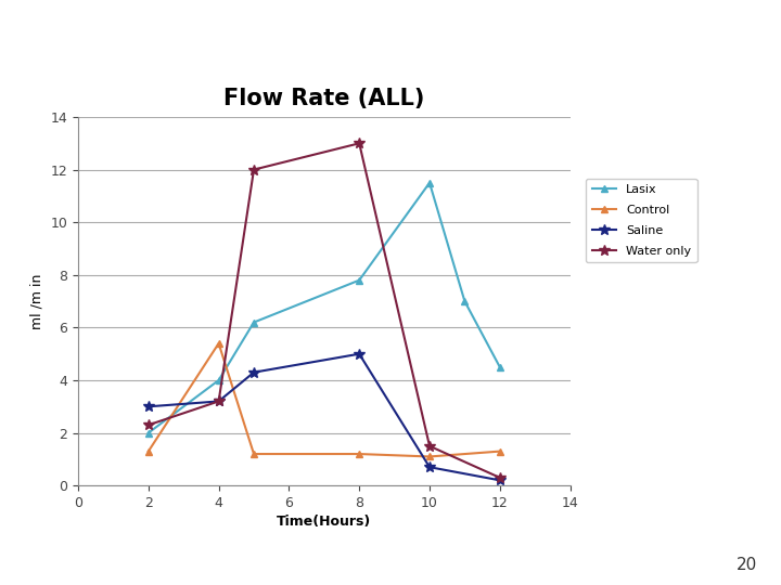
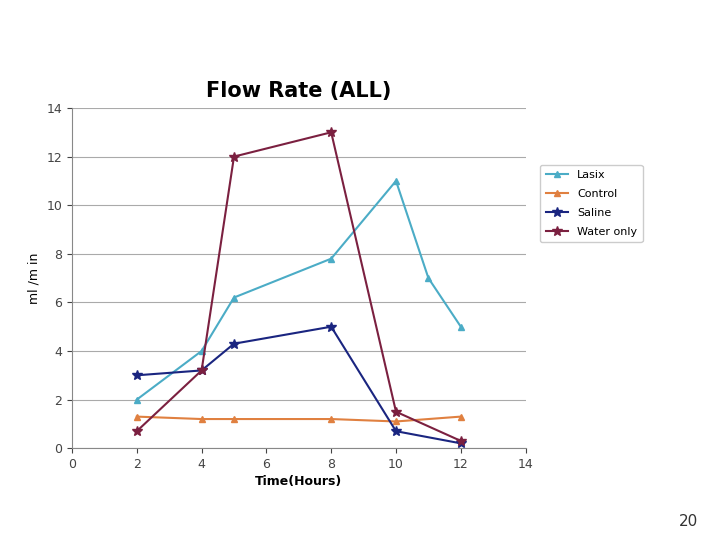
Water only/2: 2.3 -> 0.7
Control/4: 5.4 -> 1.2
Lasix/10: 11.5 -> 11.0
Lasix/12: 4.5 -> 5.0
